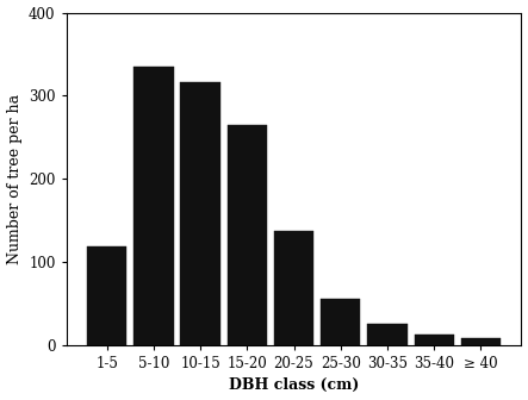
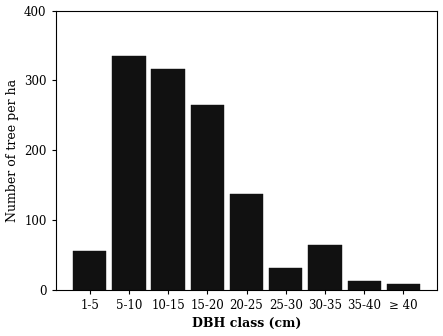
1-5: 118 -> 56
25-30: 55 -> 32
30-35: 25 -> 64
